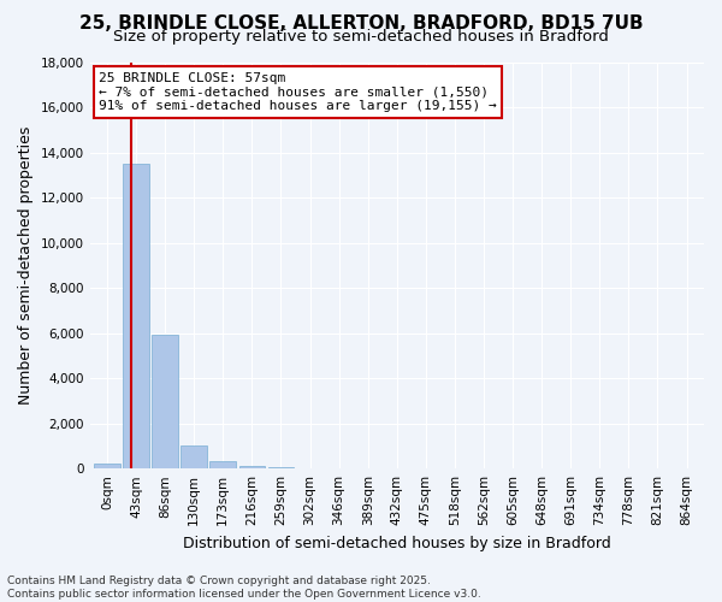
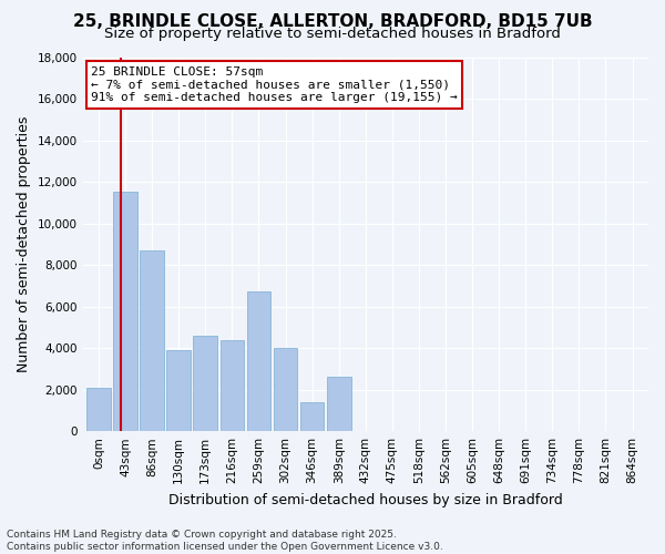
0sqm: 200 -> 2,100
43sqm: 13,500 -> 11,500
86sqm: 5,900 -> 8,700
130sqm: 1,000 -> 3,900
173sqm: 400 -> 4,600
216sqm: 100 -> 4,400
259sqm: 0 -> 6,700
302sqm: 0 -> 4,000
346sqm: 0 -> 1,400
389sqm: 0 -> 2,600
